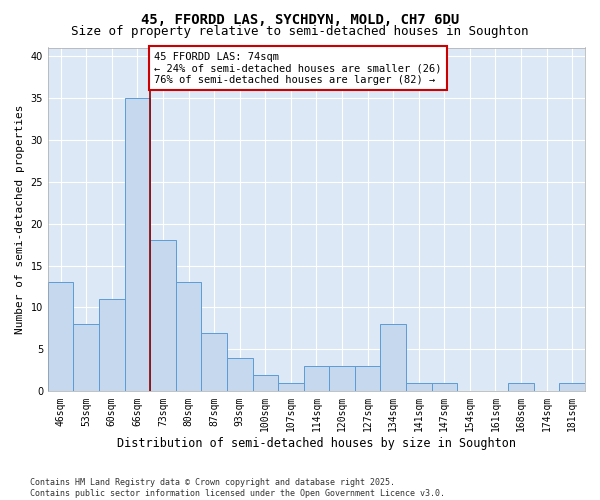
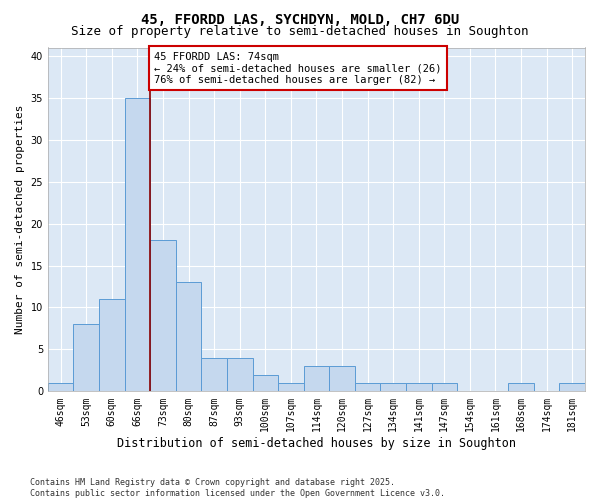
46sqm: 13 -> 1
87sqm: 7 -> 4
127sqm: 3 -> 1
134sqm: 8 -> 1
